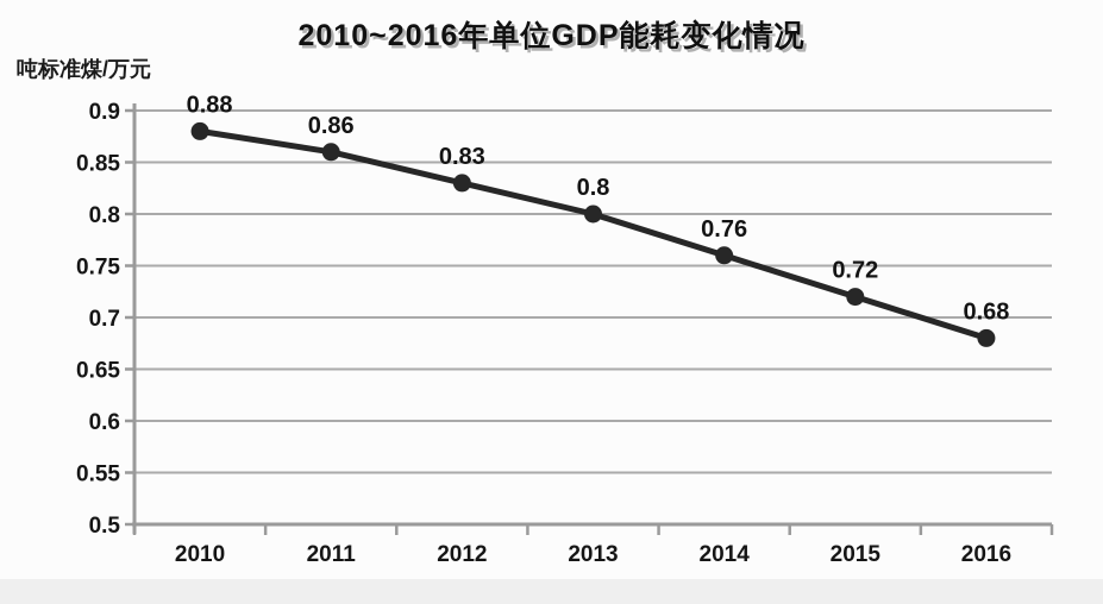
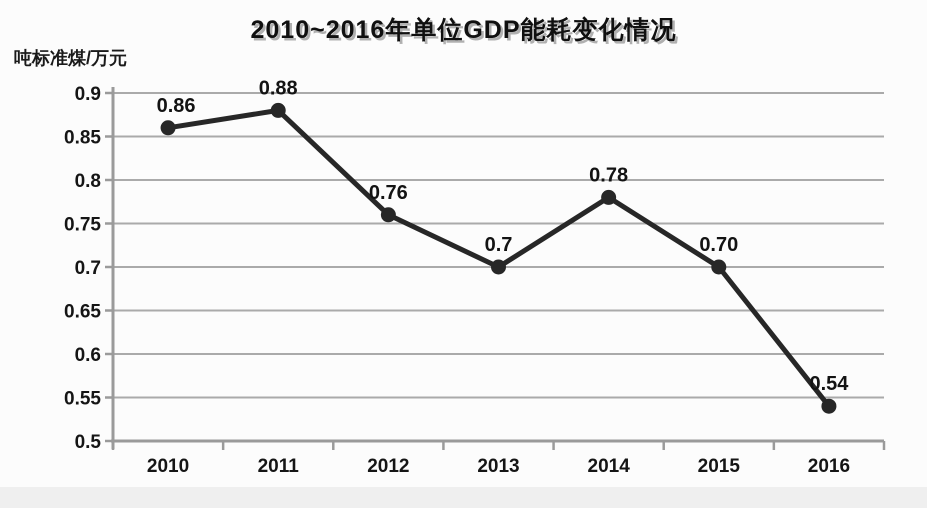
2010: 0.88 -> 0.86
2011: 0.86 -> 0.88
2012: 0.83 -> 0.76
2013: 0.8 -> 0.7
2014: 0.76 -> 0.78
2015: 0.72 -> 0.70
2016: 0.68 -> 0.54
